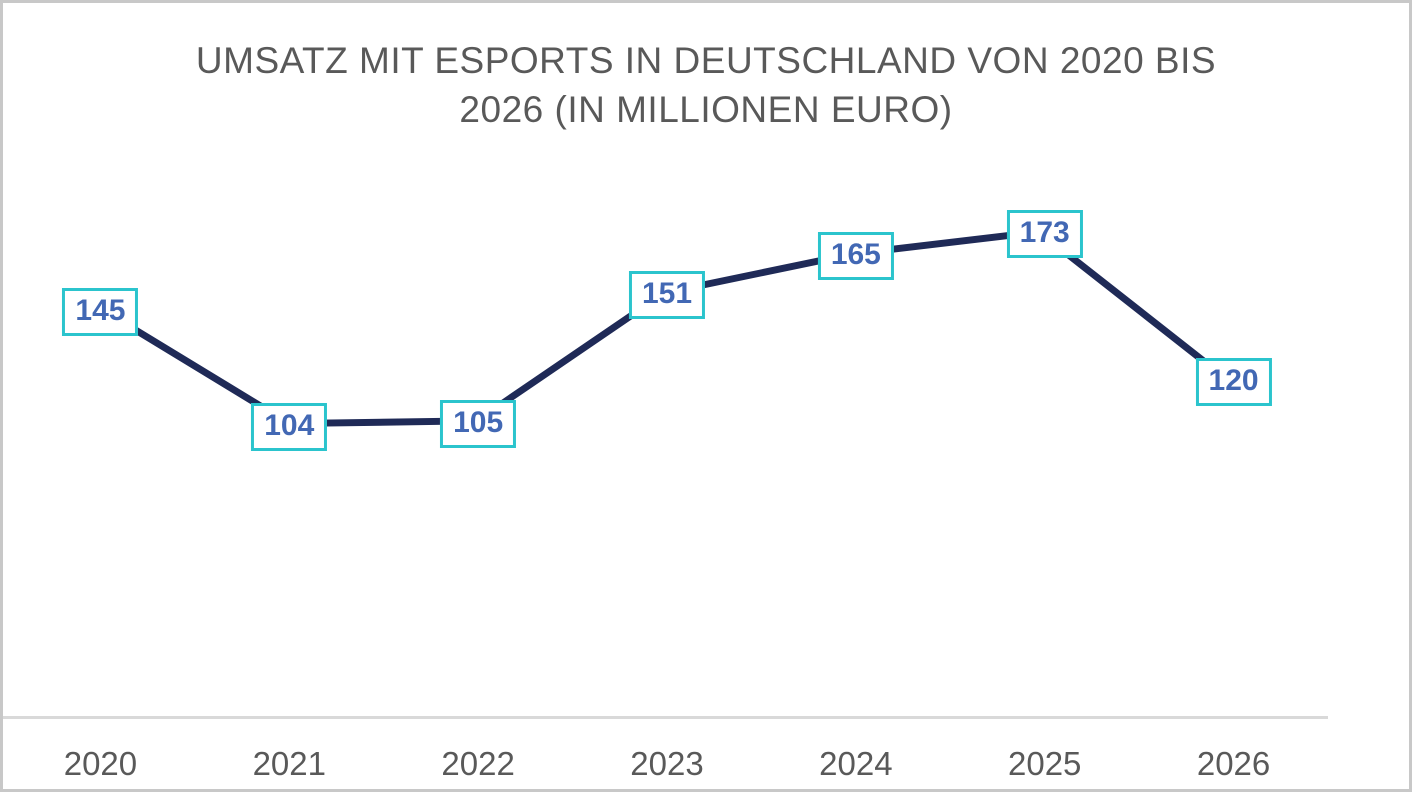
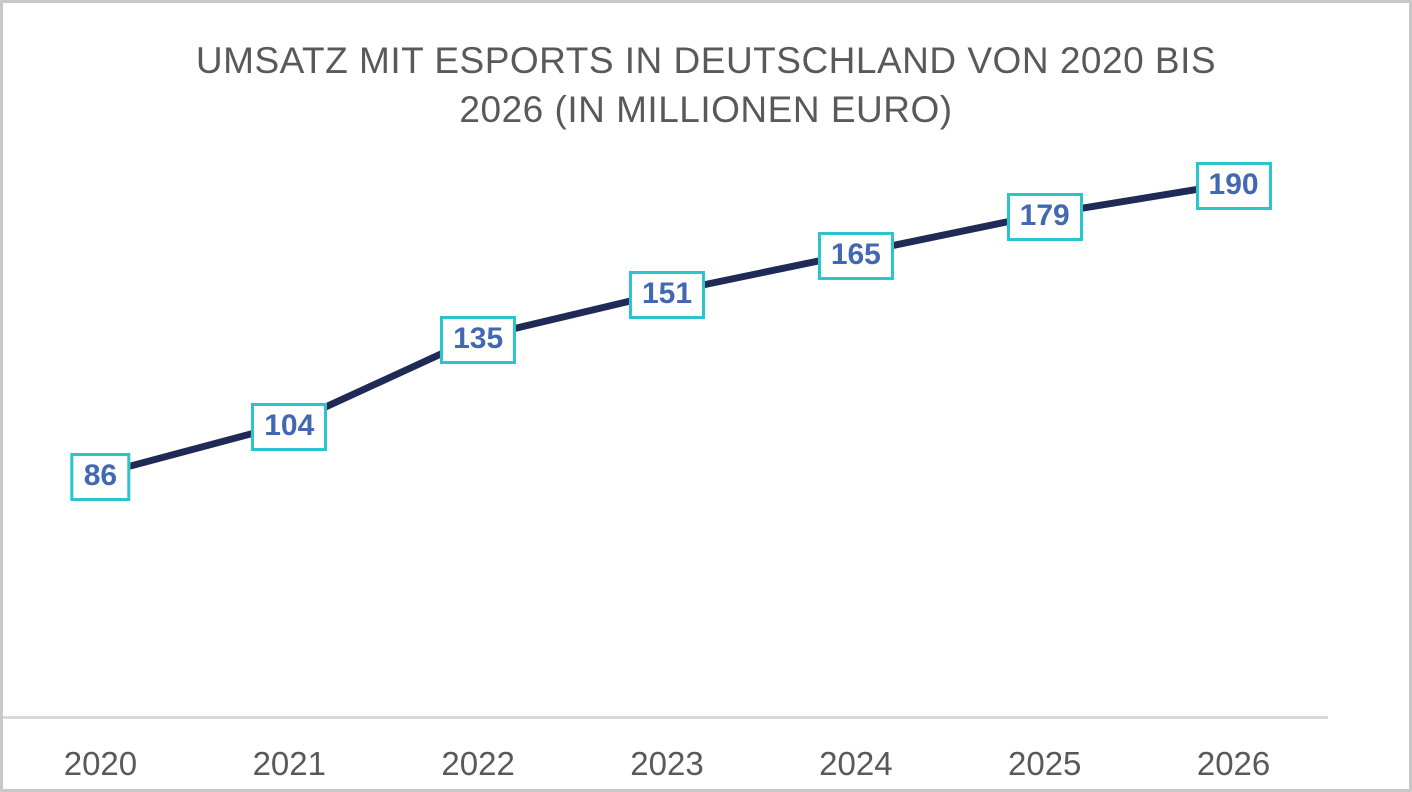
2020: 145 -> 86
2022: 105 -> 135
2025: 173 -> 179
2026: 120 -> 190
